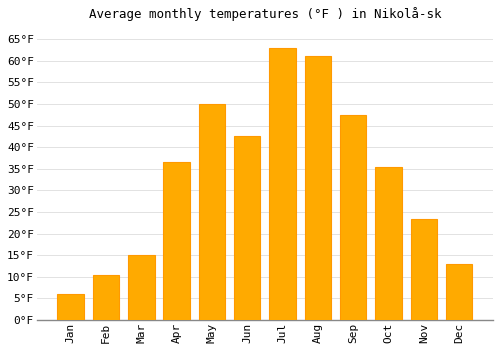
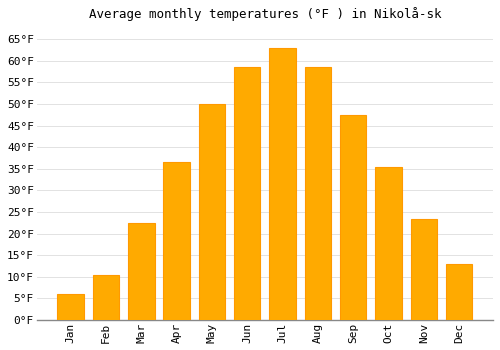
Mar: 15.0°F -> 22.5°F
Jun: 42.5°F -> 58.5°F
Aug: 61.0°F -> 58.5°F
